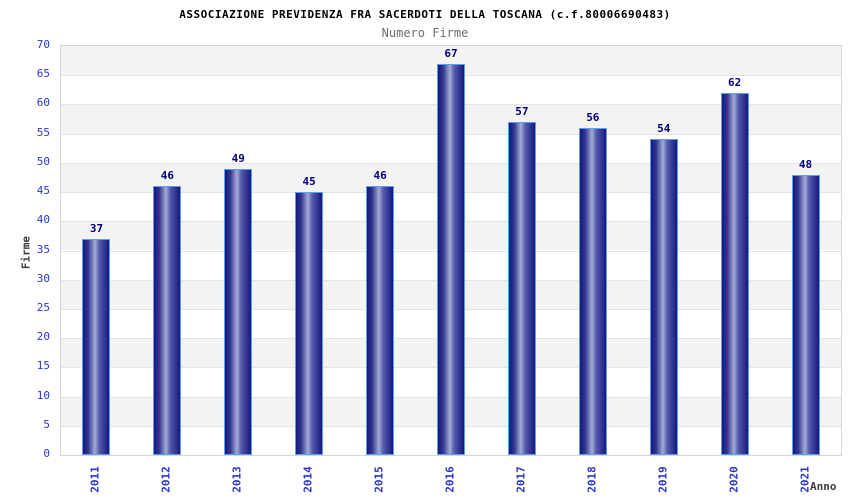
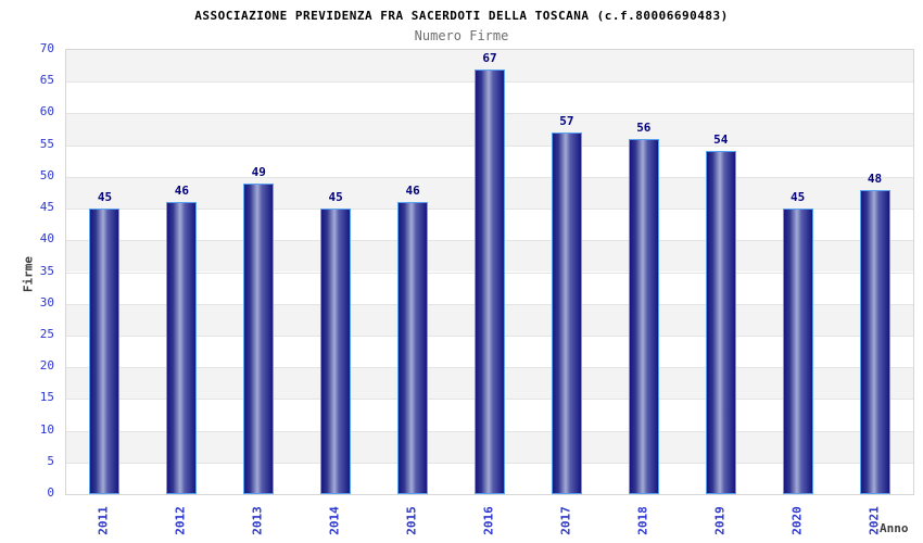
2011: 37 -> 45
2020: 62 -> 45
